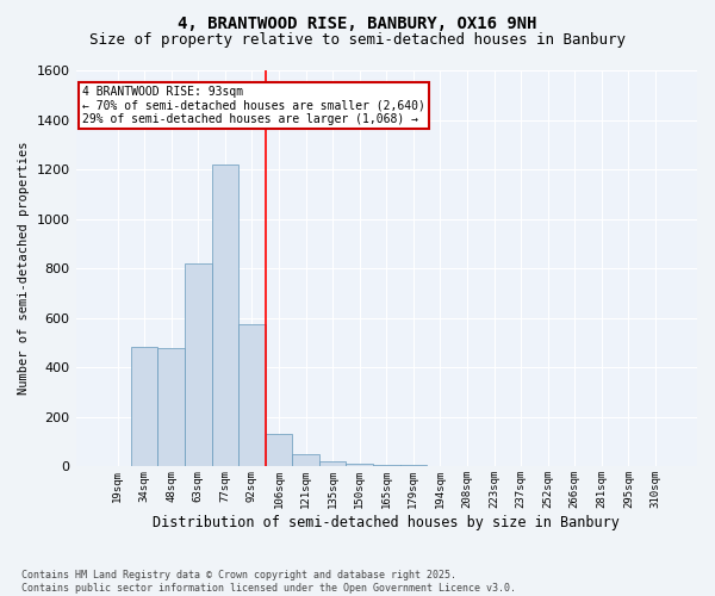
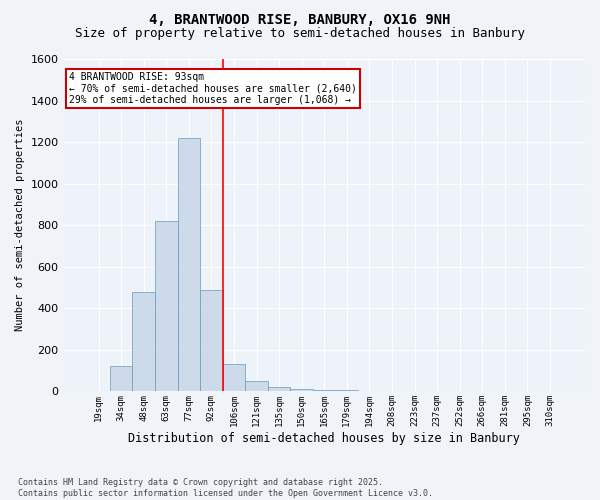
34sqm: 485 -> 120
92sqm: 575 -> 490
